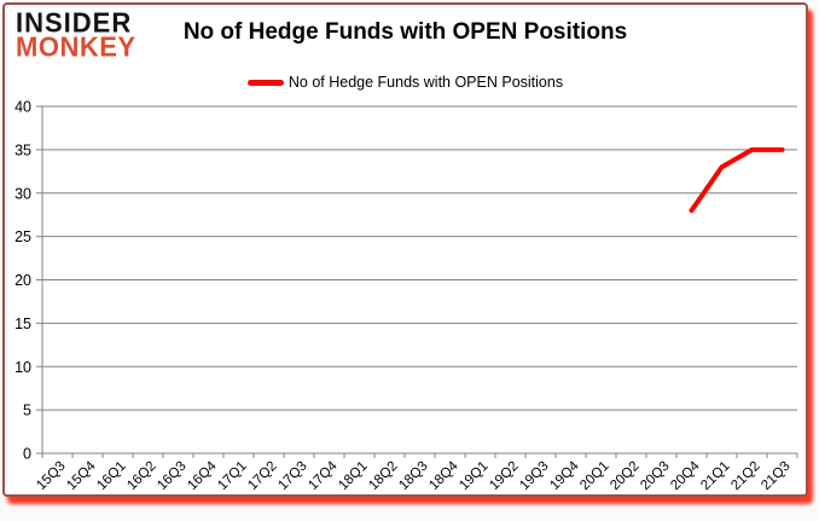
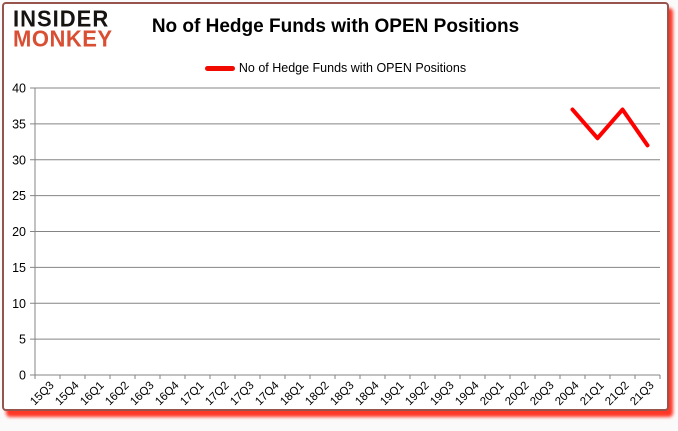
20Q4: 28 -> 37
21Q2: 35 -> 37
21Q3: 35 -> 32
